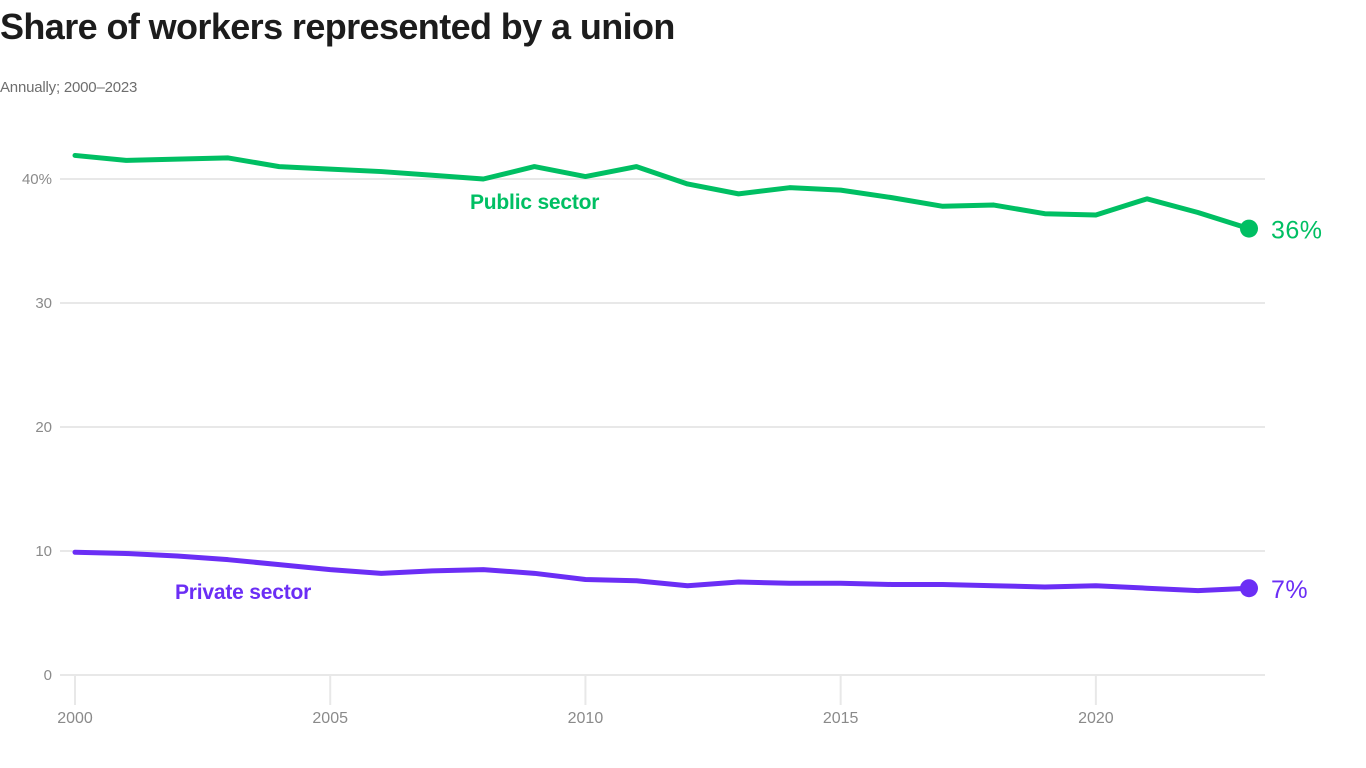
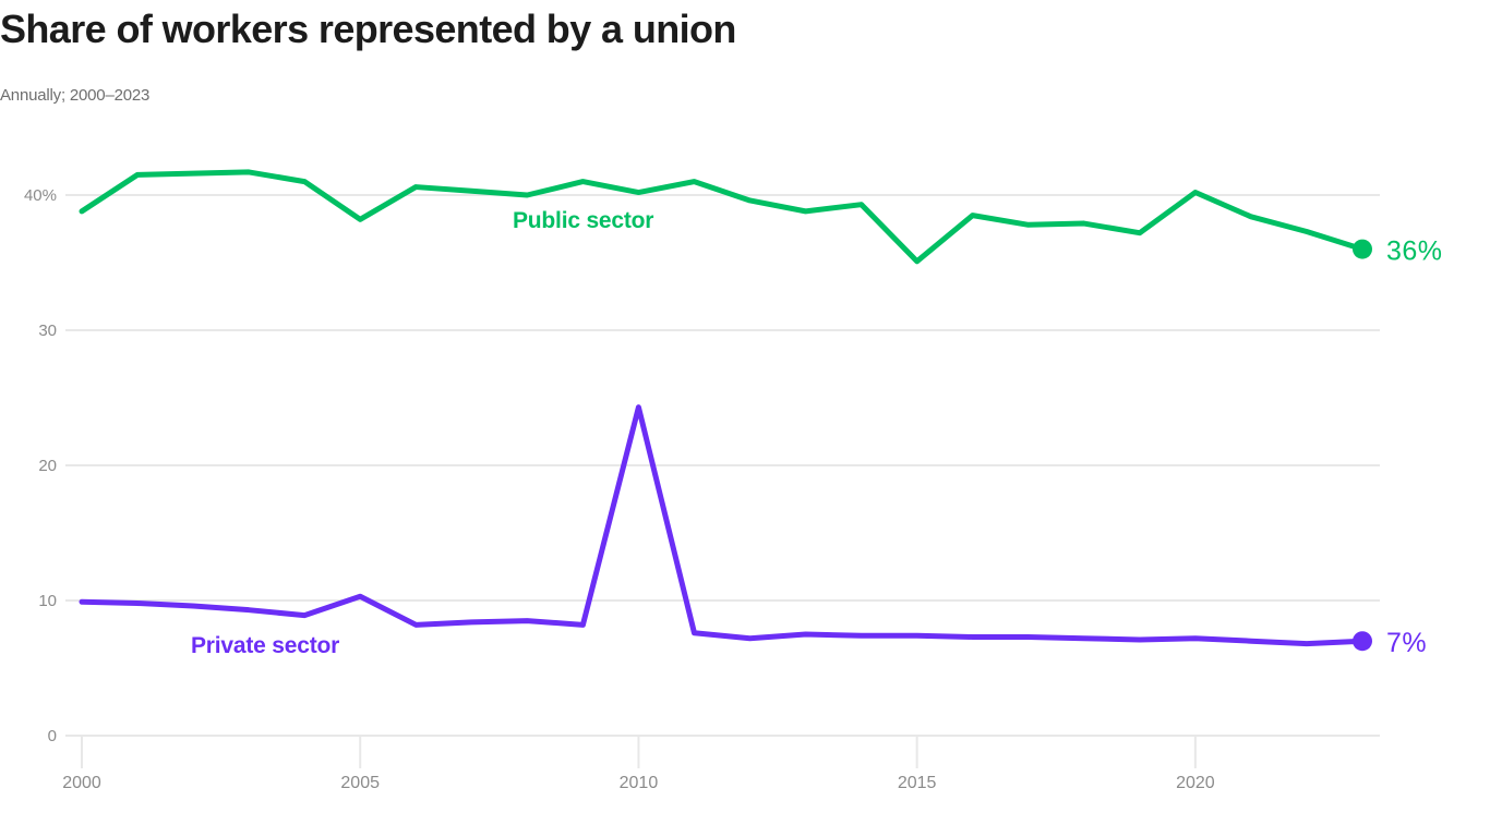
Public sector/2000: 41.9% -> 38.8%
Public sector/2005: 40.8% -> 38.2%
Private sector/2005: 8.5% -> 10.3%
Private sector/2010: 7.7% -> 24.3%
Public sector/2015: 39.1% -> 35.1%
Public sector/2020: 37.1% -> 40.2%
